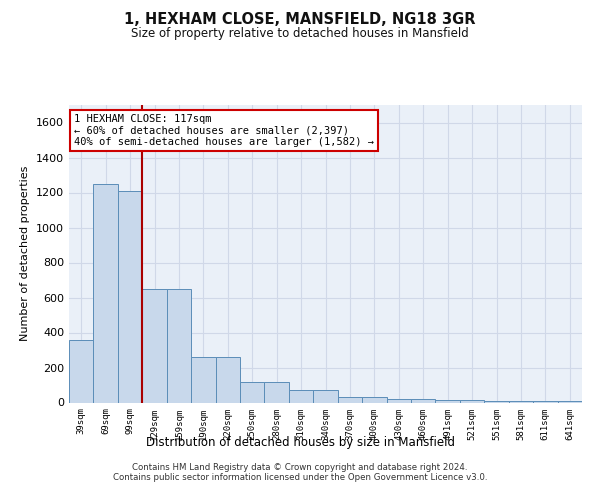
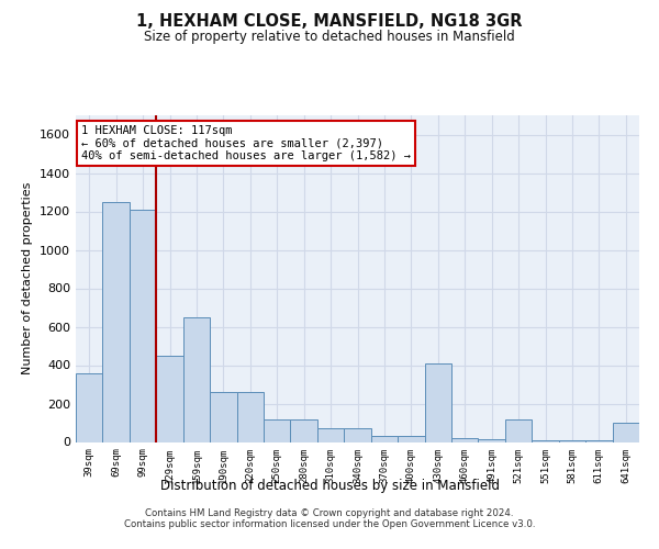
129sqm: 650 -> 450
430sqm: 20 -> 410
521sqm: 20 -> 120
641sqm: 10 -> 100
